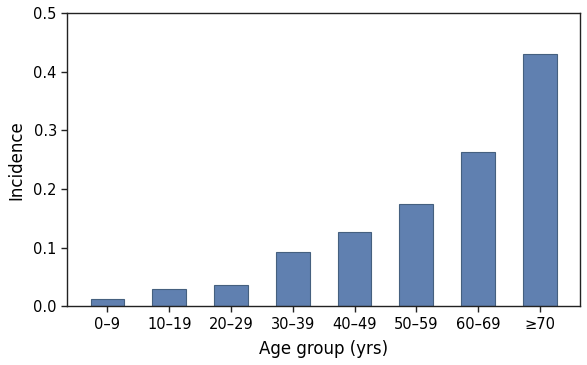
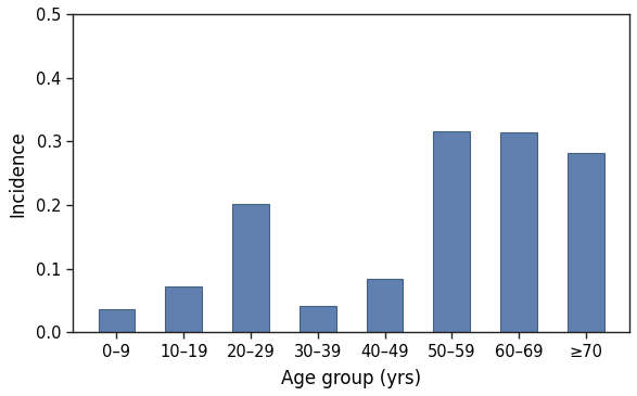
0–9: 0.013 -> 0.036
10–19: 0.030 -> 0.072
20–29: 0.037 -> 0.202
30–39: 0.093 -> 0.042
40–49: 0.126 -> 0.084
50–59: 0.174 -> 0.316
60–69: 0.263 -> 0.314
≥70: 0.430 -> 0.282
